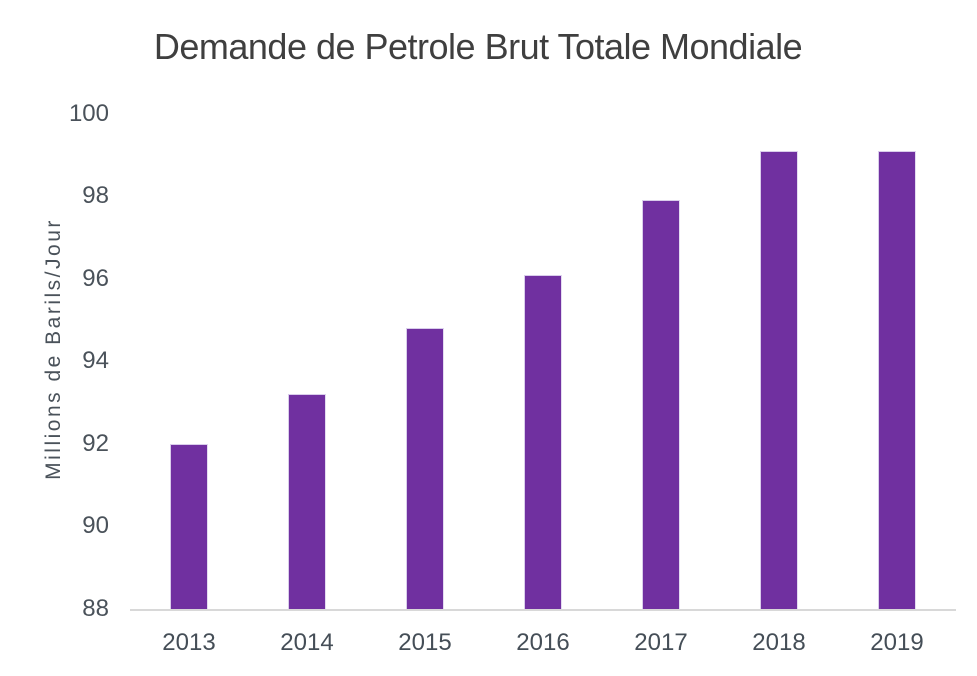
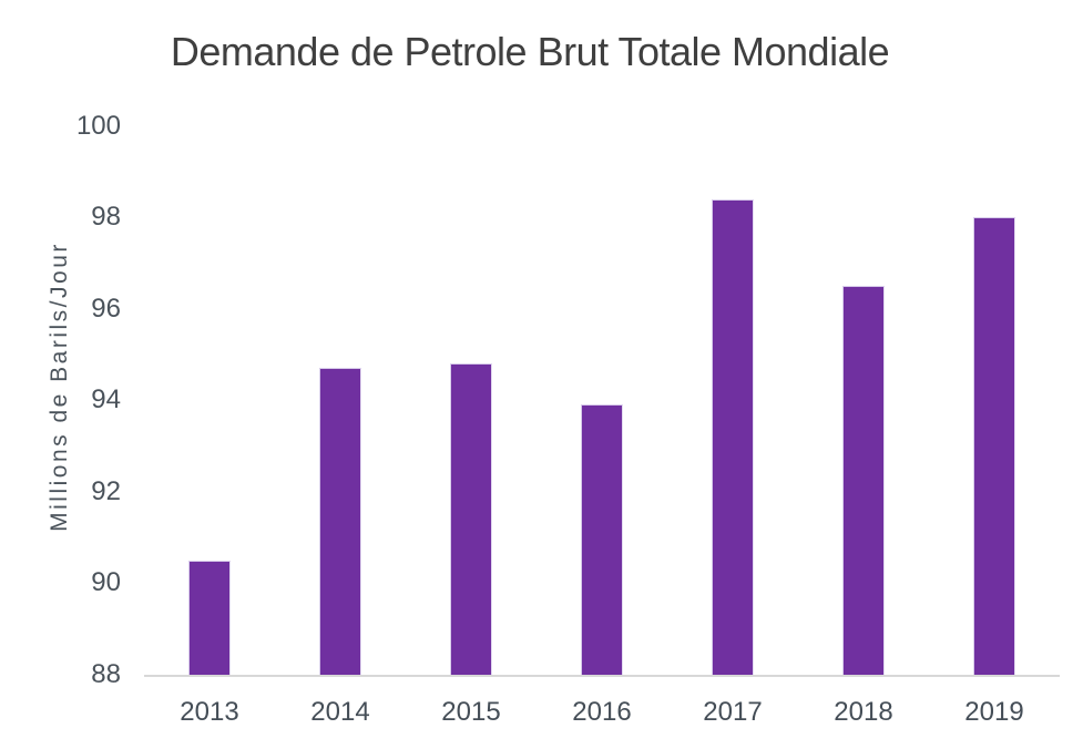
2013: 92.0 -> 90.5
2014: 93.2 -> 94.7
2016: 96.1 -> 93.9
2017: 97.9 -> 98.4
2018: 99.1 -> 96.5
2019: 99.1 -> 98.0
